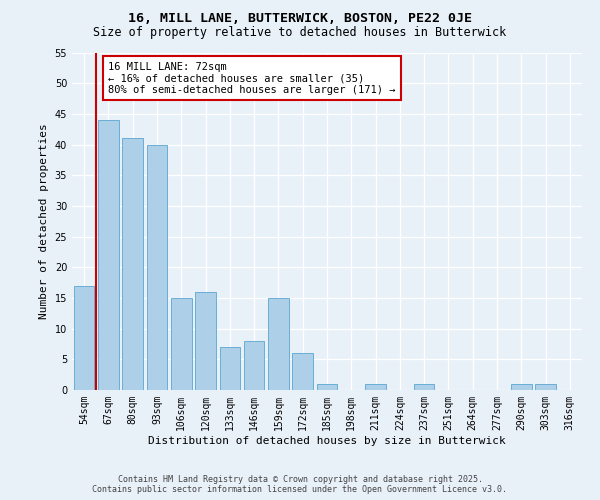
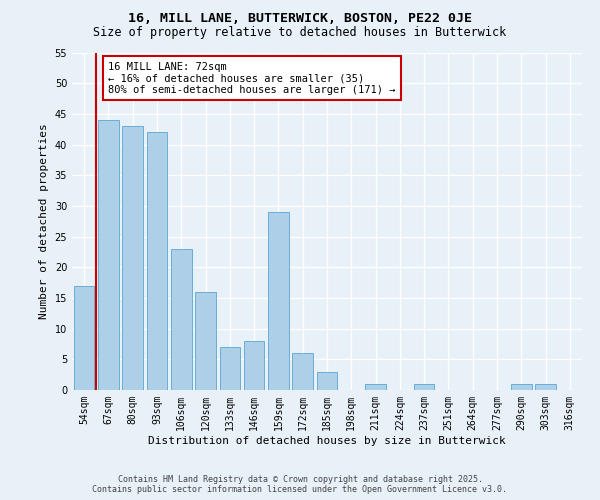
80sqm: 41 -> 43
93sqm: 40 -> 42
106sqm: 15 -> 23
159sqm: 15 -> 29
185sqm: 1 -> 3
